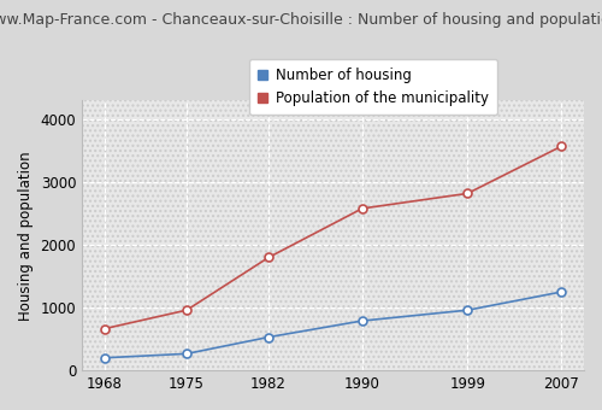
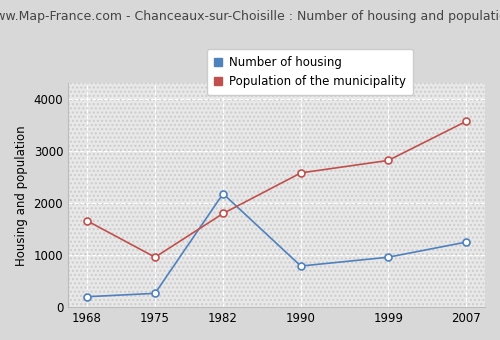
Population of the municipality/1968: 660 -> 1660
Number of housing/1982: 530 -> 2180
